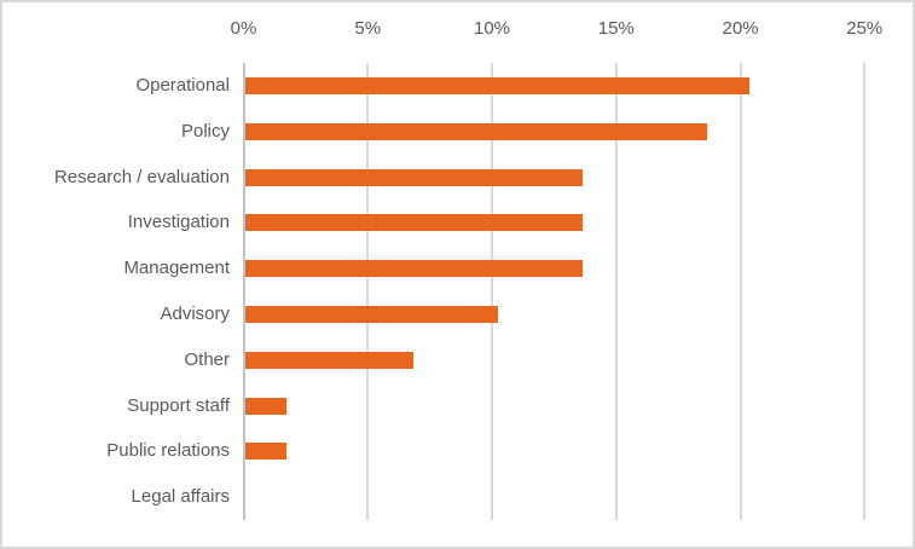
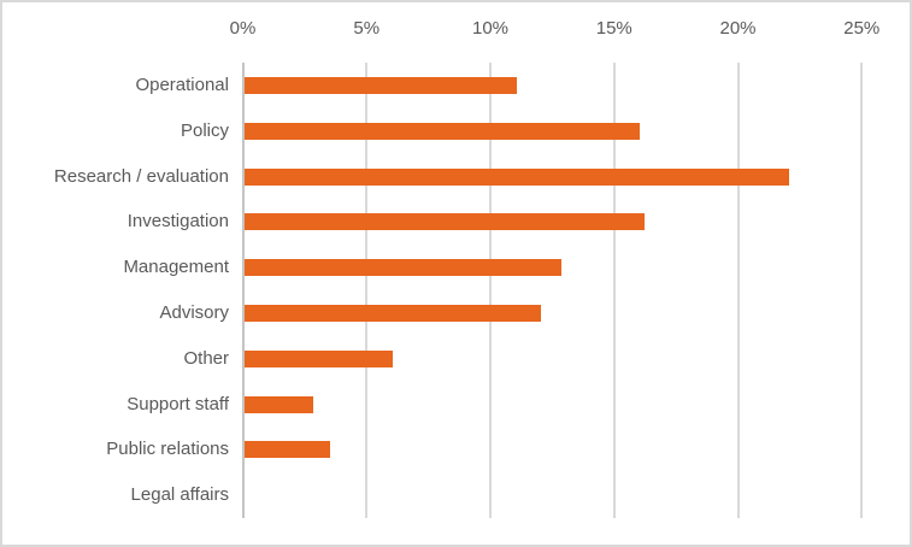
Operational: 20.3% -> 11.0%
Policy: 18.6% -> 16.0%
Research / evaluation: 13.6% -> 22.0%
Investigation: 13.6% -> 16.2%
Management: 13.6% -> 12.8%
Advisory: 10.2% -> 12.0%
Other: 6.8% -> 6.0%
Support staff: 1.7% -> 2.8%
Public relations: 1.7% -> 3.5%
